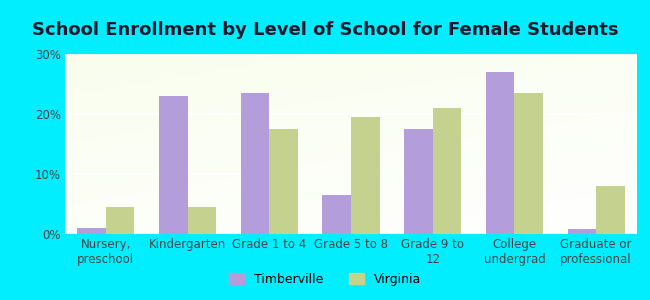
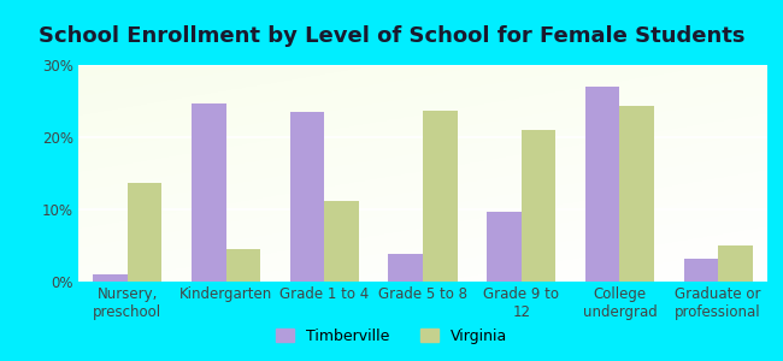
Virginia/Nursery, preschool: 4.5% -> 13.6%
Timberville/Kindergarten: 23.0% -> 24.6%
Virginia/Grade 1 to 4: 17.5% -> 11.2%
Timberville/Grade 5 to 8: 6.5% -> 3.8%
Virginia/Grade 5 to 8: 19.5% -> 23.6%
Timberville/Grade 9 to 12: 17.5% -> 9.6%
Virginia/College undergrad: 23.5% -> 24.4%
Timberville/Graduate or professional: 0.8% -> 3.2%
Virginia/Graduate or professional: 8.0% -> 5.0%
